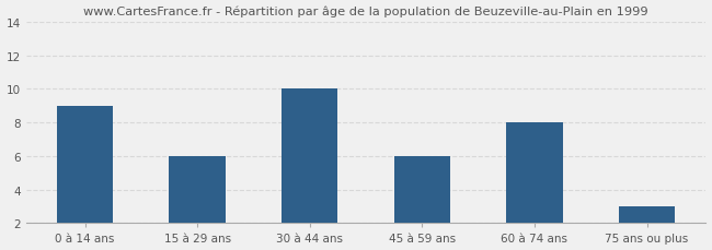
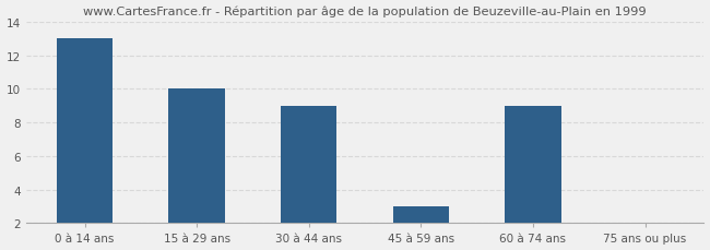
0 à 14 ans: 9 -> 13
15 à 29 ans: 6 -> 10
30 à 44 ans: 10 -> 9
45 à 59 ans: 6 -> 3
60 à 74 ans: 8 -> 9
75 ans ou plus: 3 -> 2
